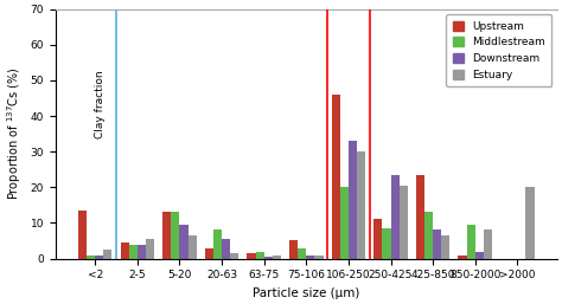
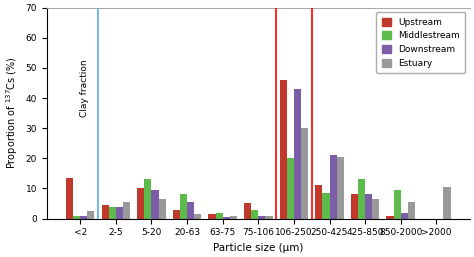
Upstream/5-20: 13.0 -> 10.0
Downstream/106-250: 33.0 -> 43.0
Downstream/250-425: 23.5 -> 21.0
Upstream/425-850: 23.5 -> 8.0
Estuary/850-2000: 8.0 -> 5.5
Estuary/>2000: 20.0 -> 10.5
